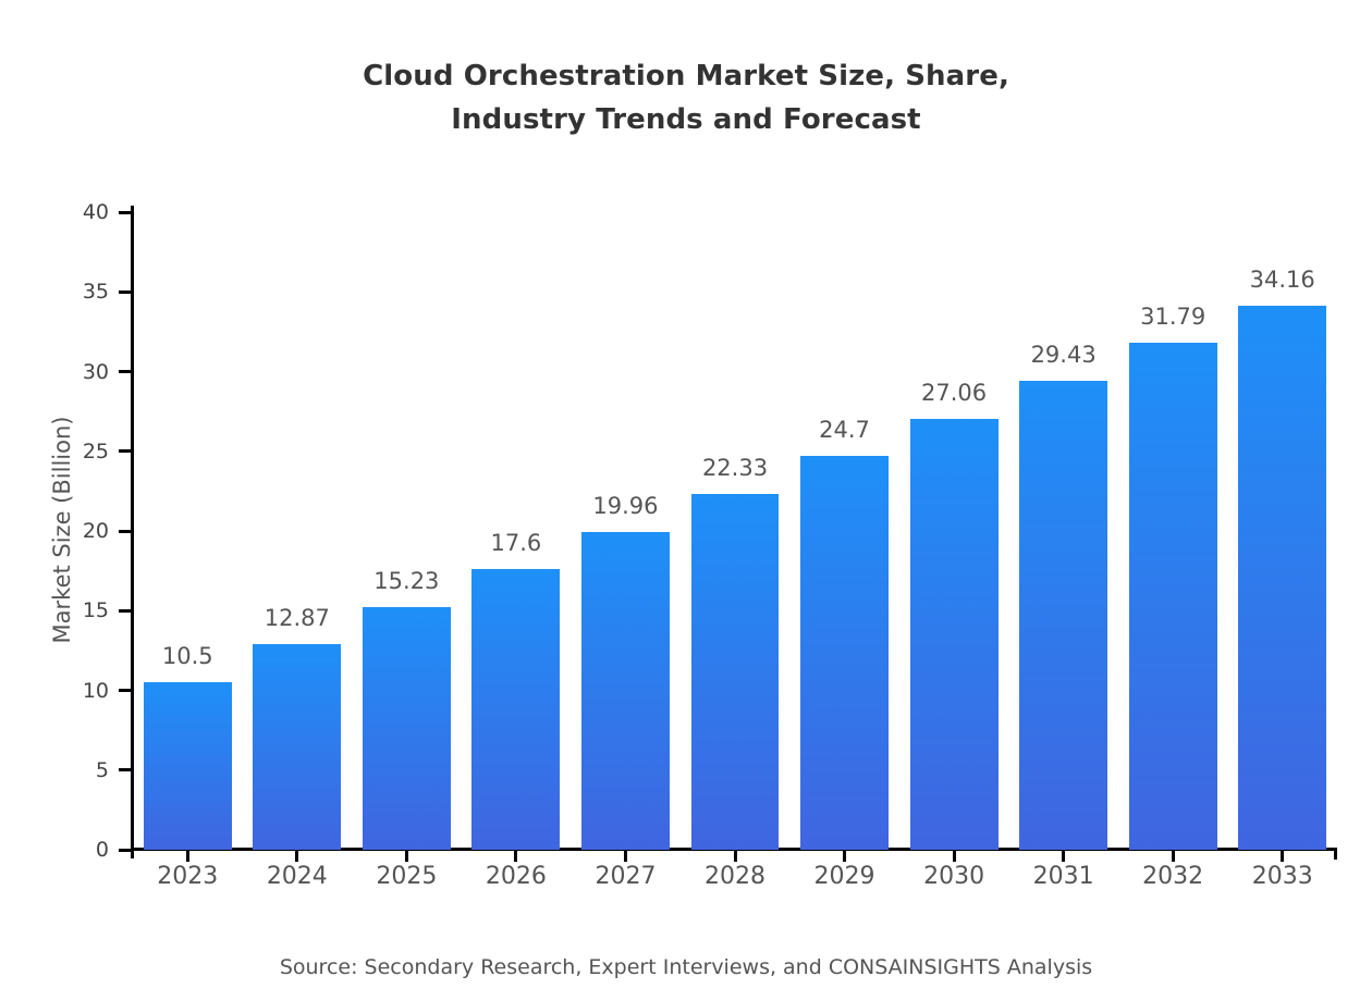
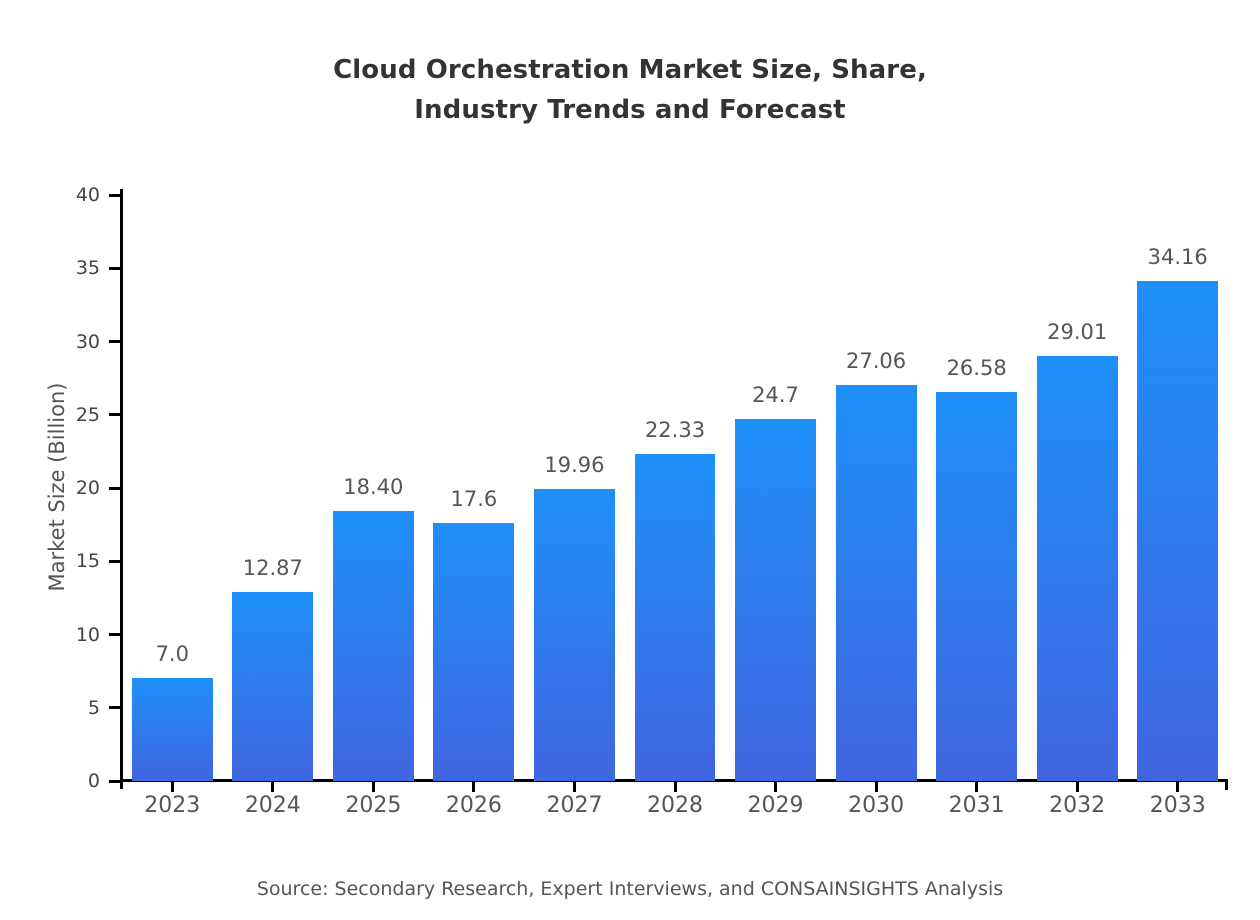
2023: 10.5 -> 7.0
2025: 15.23 -> 18.40
2031: 29.43 -> 26.58
2032: 31.79 -> 29.01
